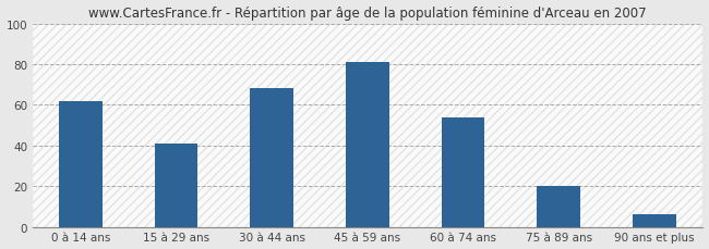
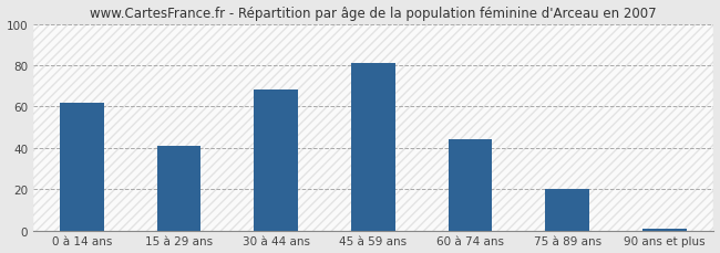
60 à 74 ans: 54 -> 44
90 ans et plus: 6 -> 1
